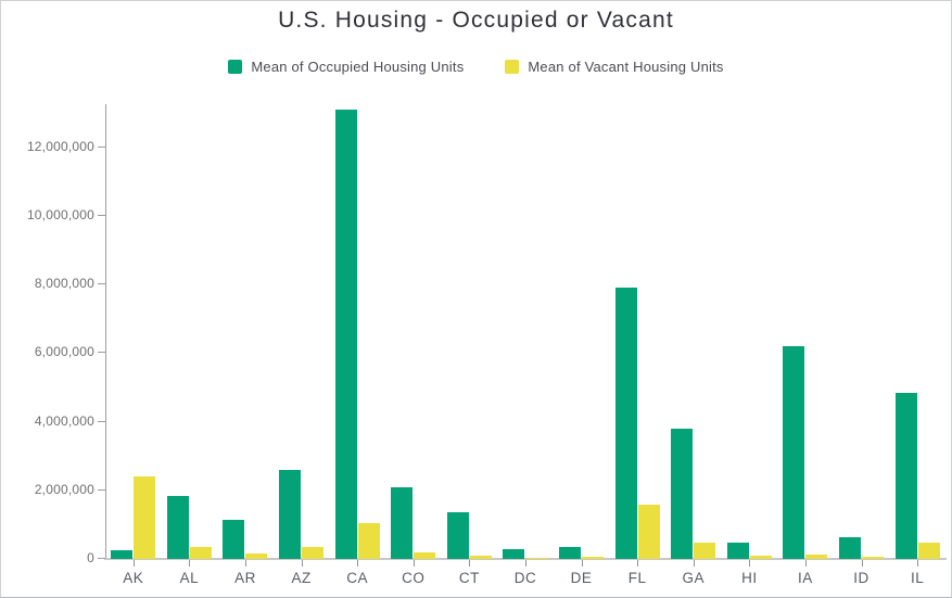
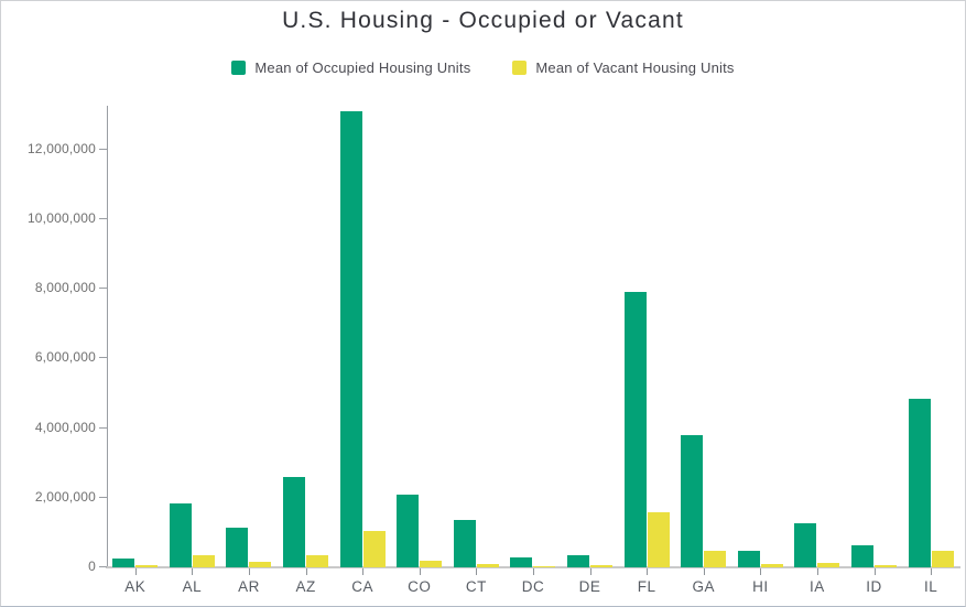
Mean of Vacant Housing Units/AK: 2400000 -> 100000
Mean of Occupied Housing Units/IA: 6200000 -> 1300000
